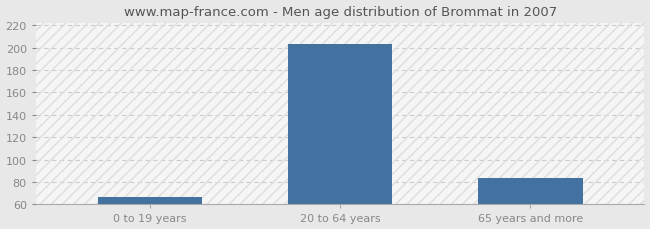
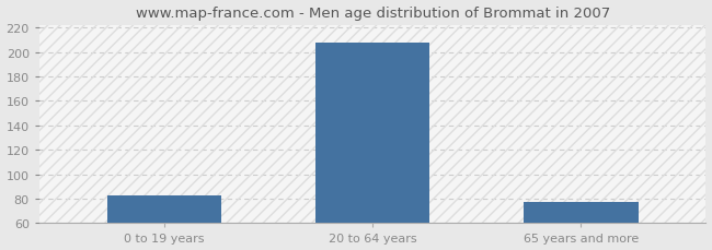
0 to 19 years: 67 -> 83
20 to 64 years: 203 -> 208
65 years and more: 84 -> 77
